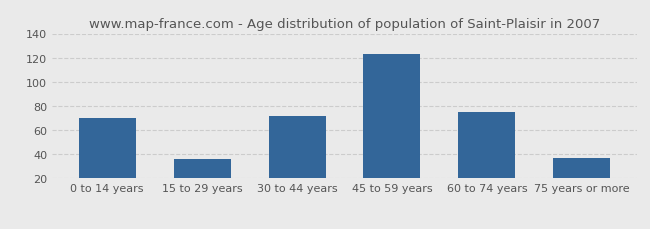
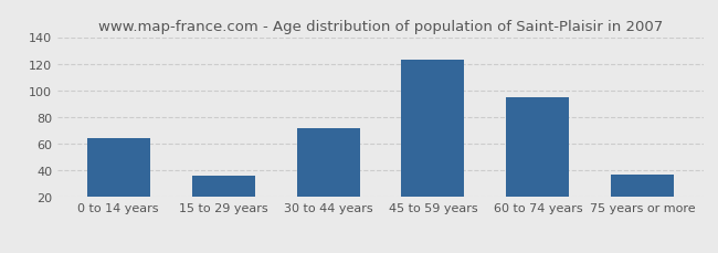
0 to 14 years: 70 -> 64
60 to 74 years: 75 -> 95
